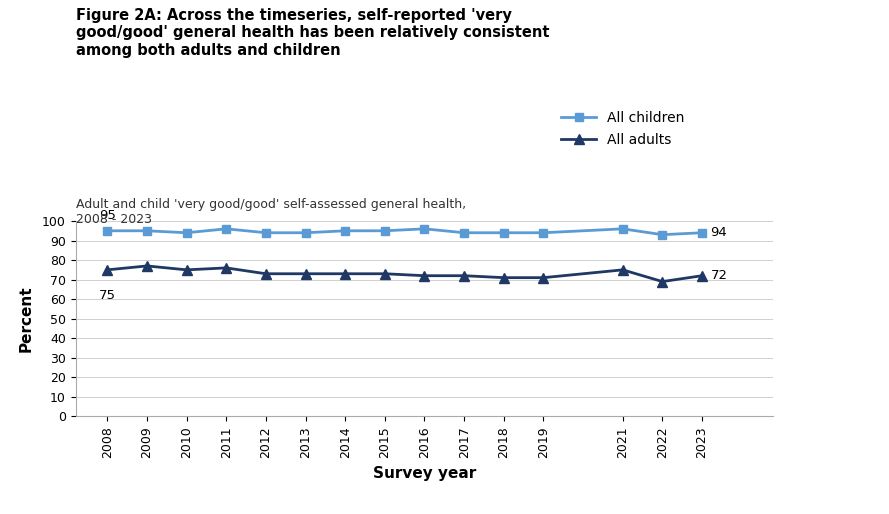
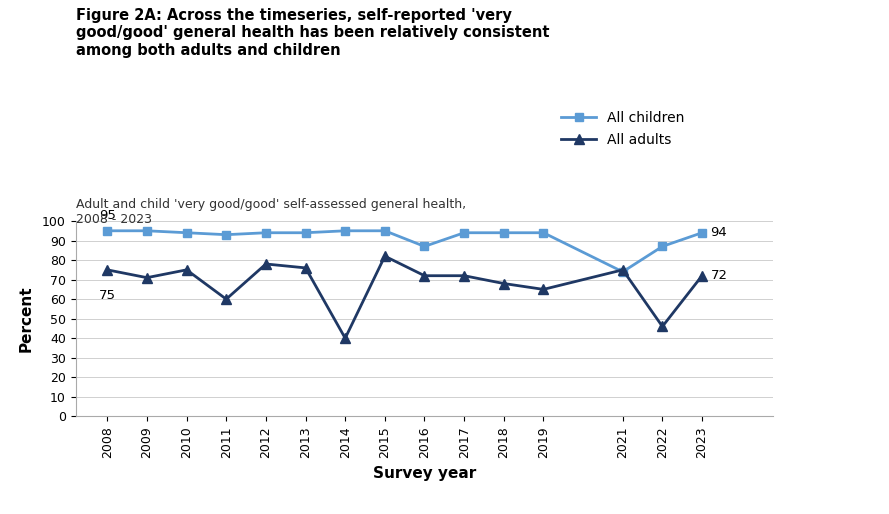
All adults/2009: 77 -> 71
All children/2011: 96 -> 93
All adults/2011: 76 -> 60
All adults/2012: 73 -> 78
All adults/2013: 73 -> 76
All adults/2014: 73 -> 40
All adults/2015: 73 -> 82
All children/2016: 96 -> 87
All adults/2018: 71 -> 68
All adults/2019: 71 -> 65
All children/2021: 96 -> 74
All children/2022: 93 -> 87
All adults/2022: 69 -> 46
